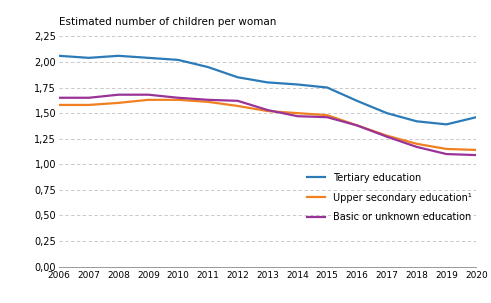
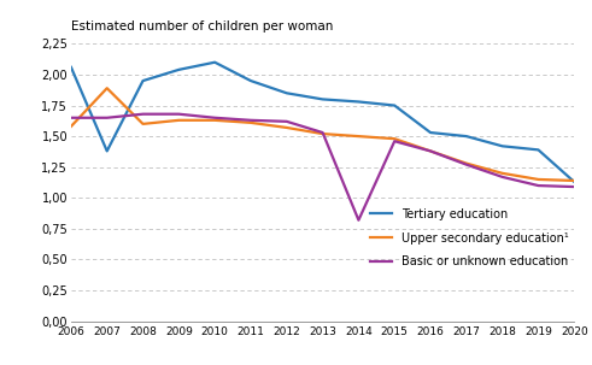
Tertiary education/2007: 2,04 -> 1,38
Upper secondary education¹/2007: 1,58 -> 1,89
Tertiary education/2008: 2,06 -> 1,95
Tertiary education/2010: 2,02 -> 2,10
Basic or unknown education/2014: 1,47 -> 0,82
Tertiary education/2016: 1,62 -> 1,53
Tertiary education/2020: 1,46 -> 1,13
